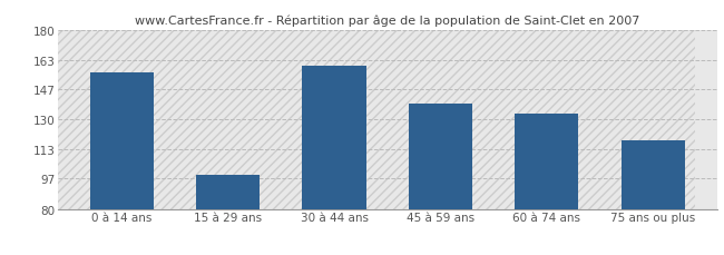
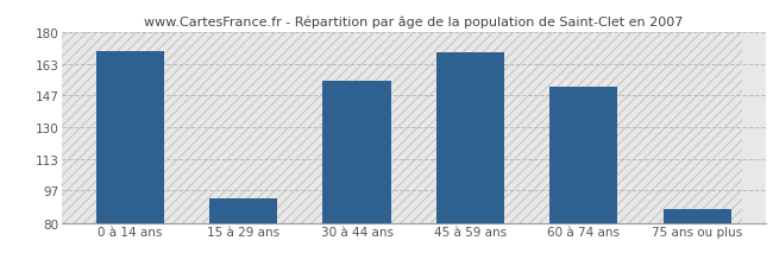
0 à 14 ans: 156 -> 170
15 à 29 ans: 99 -> 93
30 à 44 ans: 160 -> 154
45 à 59 ans: 139 -> 169
60 à 74 ans: 133 -> 151
75 ans ou plus: 118 -> 87
